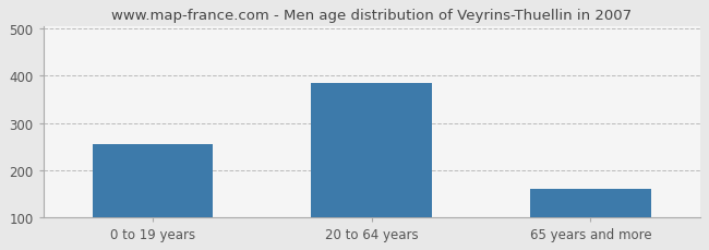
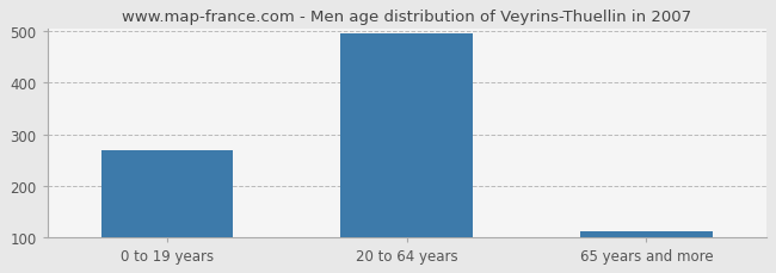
0 to 19 years: 255 -> 268
20 to 64 years: 385 -> 496
65 years and more: 160 -> 110
